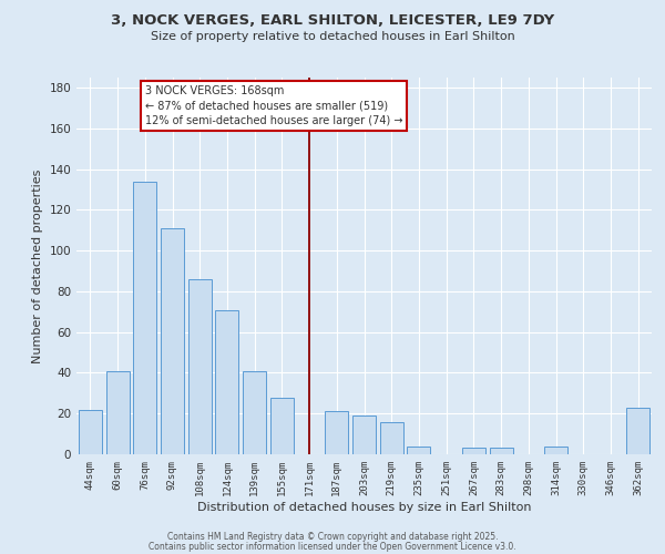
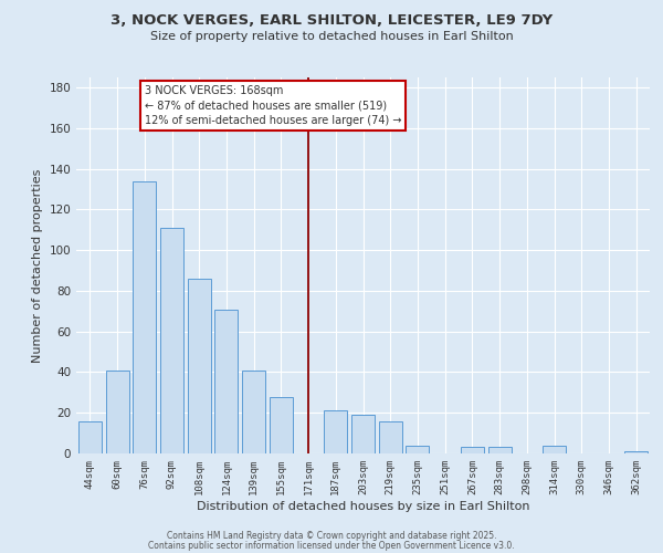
44sqm: 22 -> 16
362sqm: 23 -> 1
